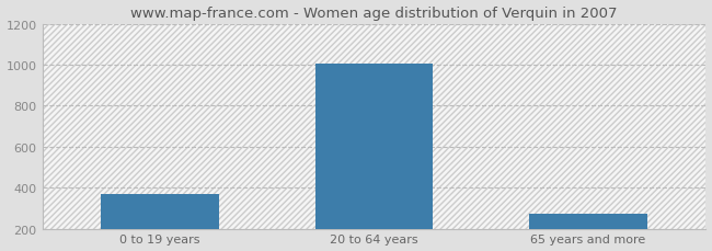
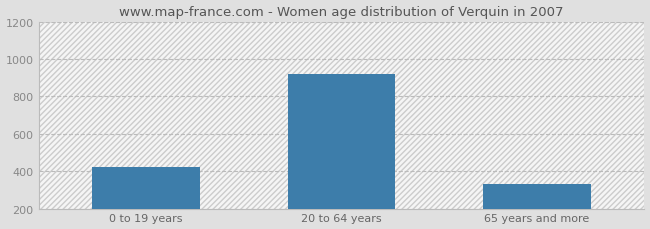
0 to 19 years: 370 -> 420
20 to 64 years: 1000 -> 920
65 years and more: 270 -> 330
